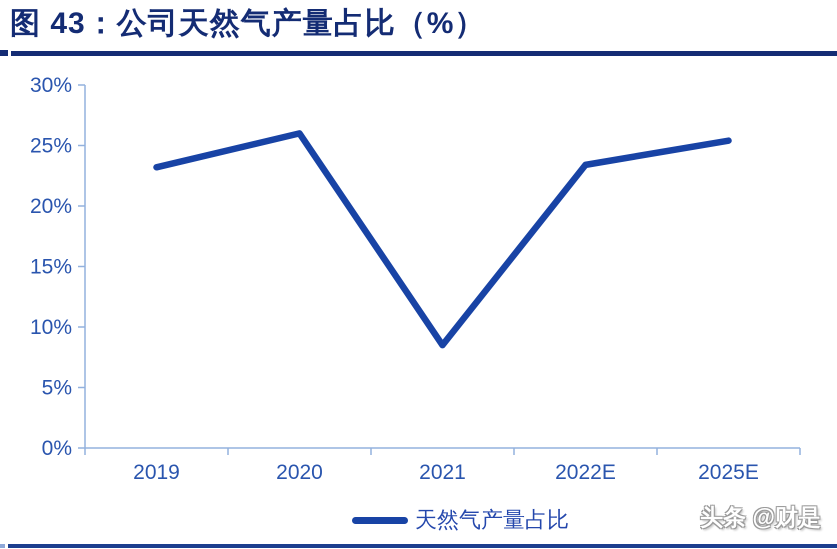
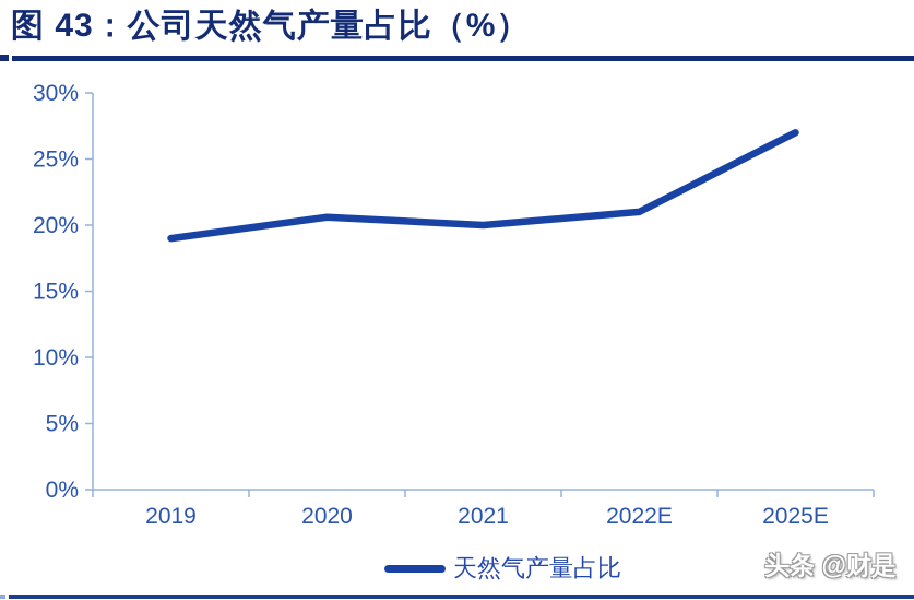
2019: 23.2% -> 19.0%
2020: 26.0% -> 20.6%
2021: 8.5% -> 20.0%
2022E: 23.4% -> 21.0%
2025E: 25.4% -> 27.0%
